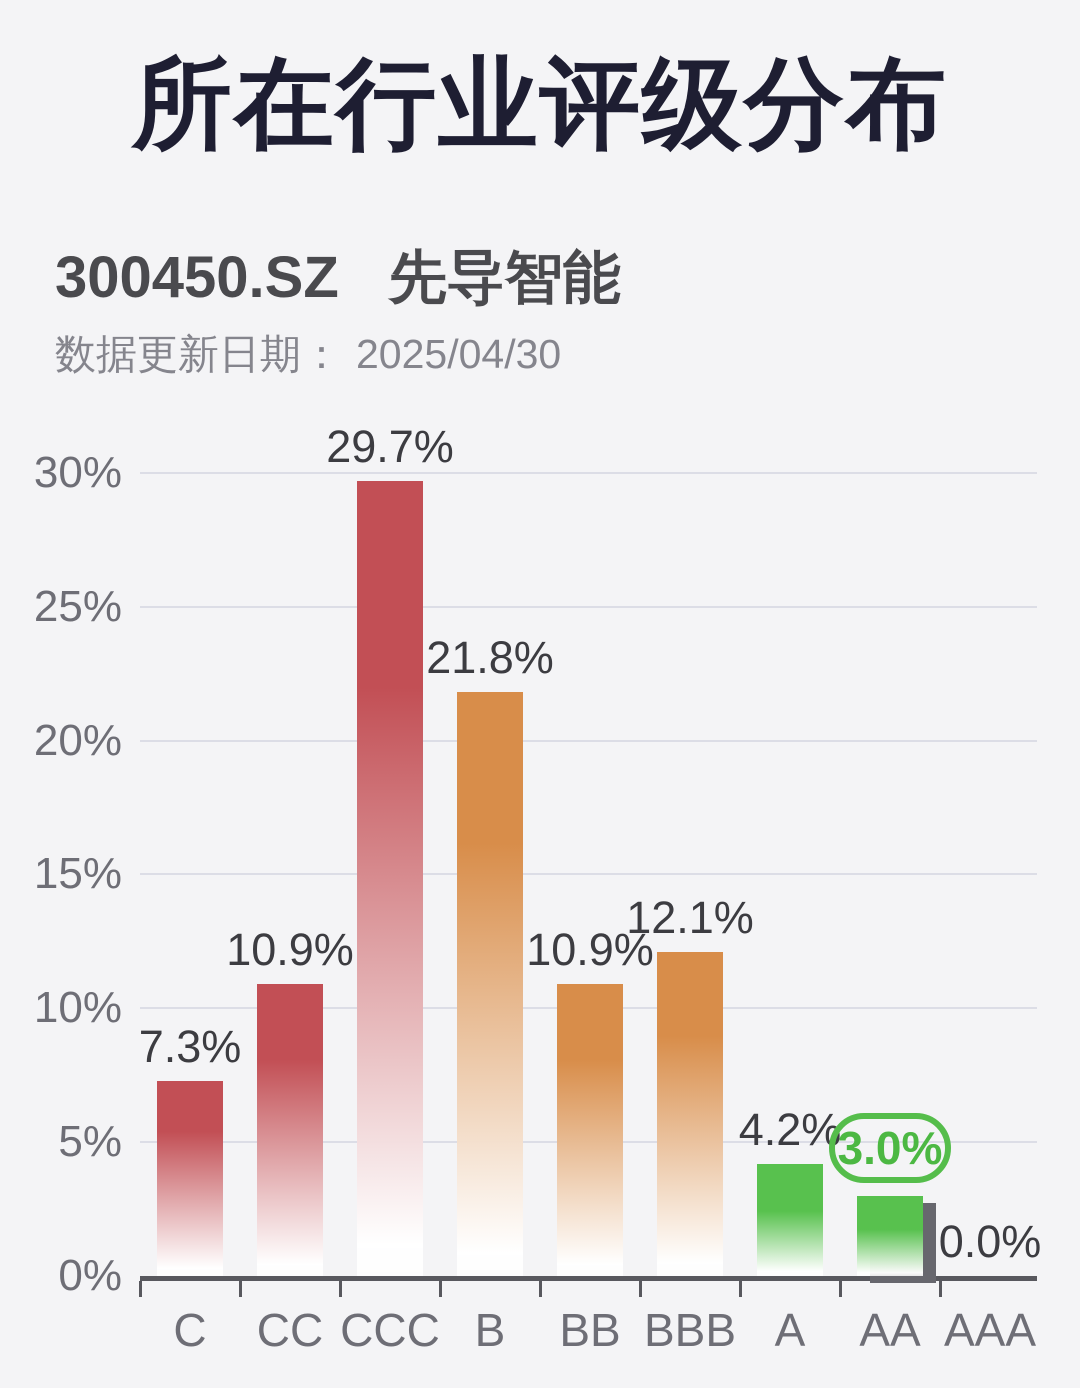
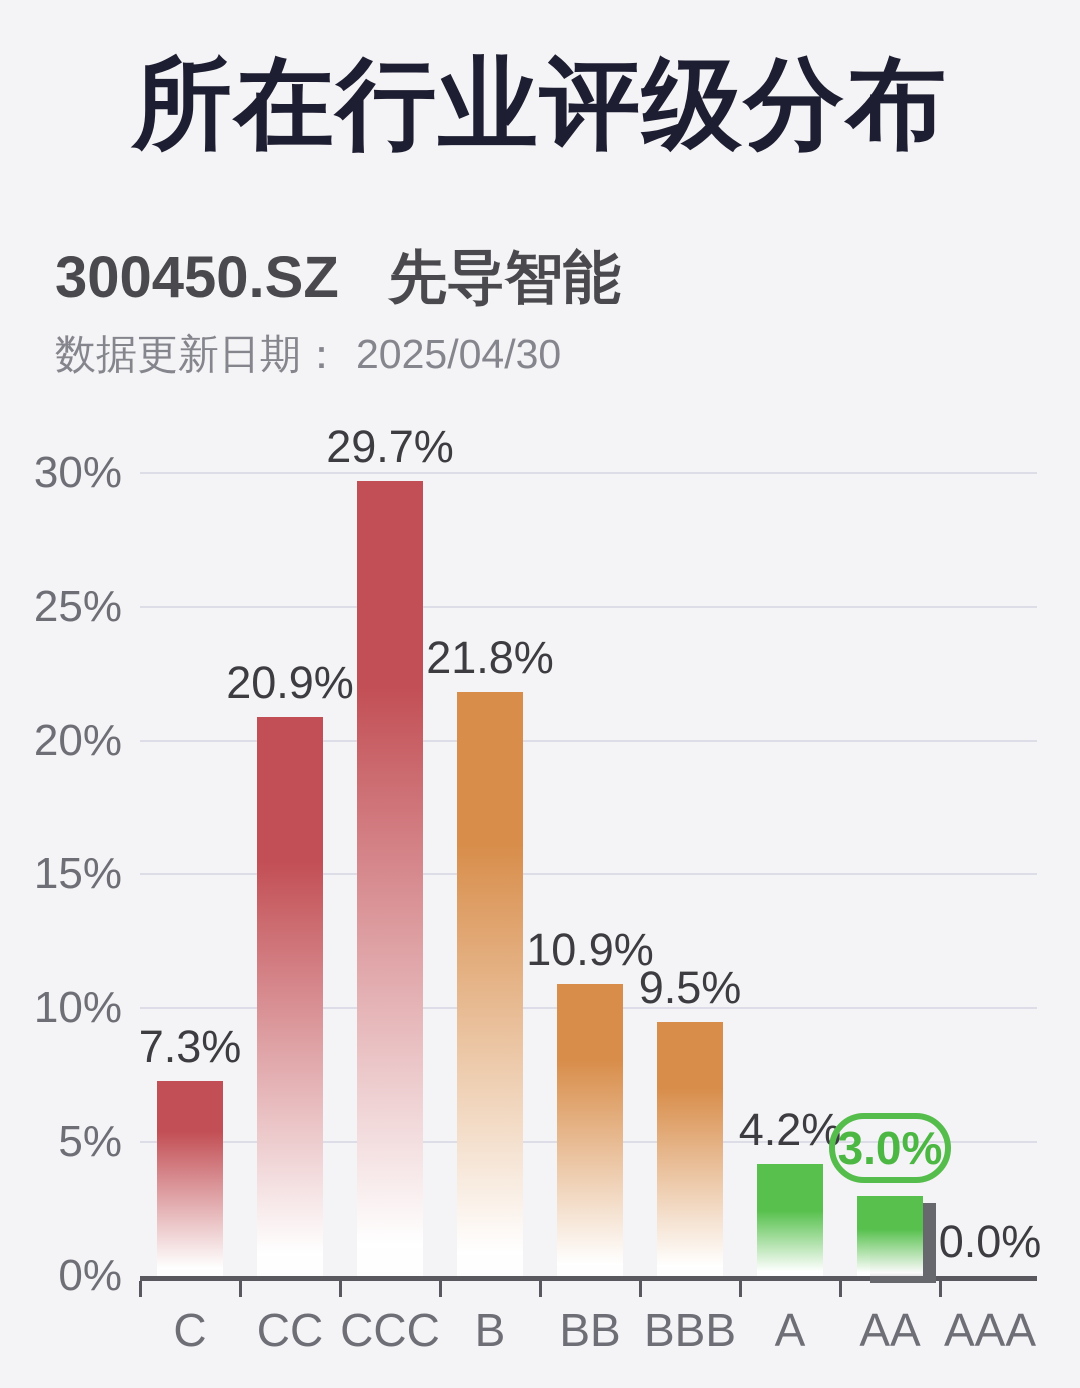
CC: 10.9% -> 20.9%
BBB: 12.1% -> 9.5%
